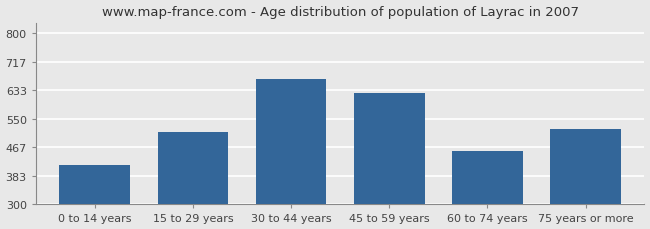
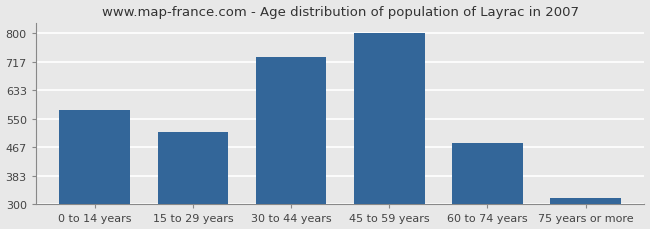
0 to 14 years: 415 -> 575
30 to 44 years: 665 -> 730
45 to 59 years: 625 -> 800
60 to 74 years: 455 -> 480
75 years or more: 520 -> 320
